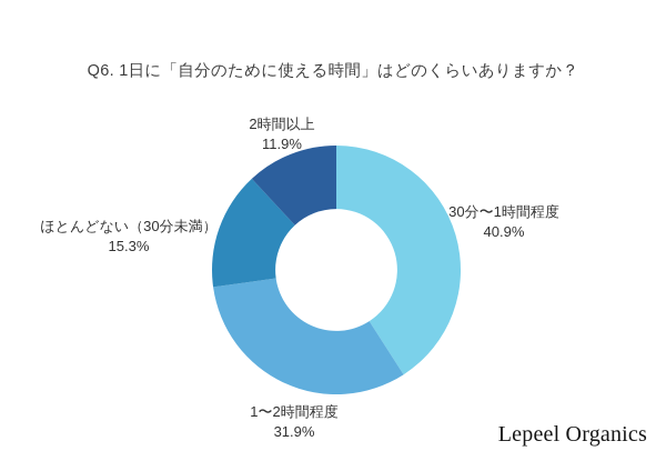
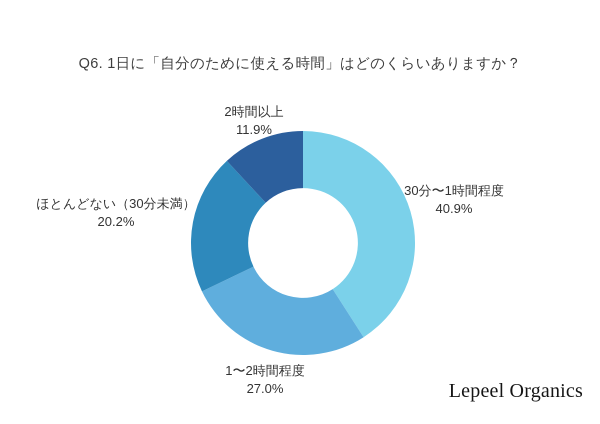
1〜2時間程度: 31.9% -> 27.0%
ほとんどない（30分未満）: 15.3% -> 20.2%
